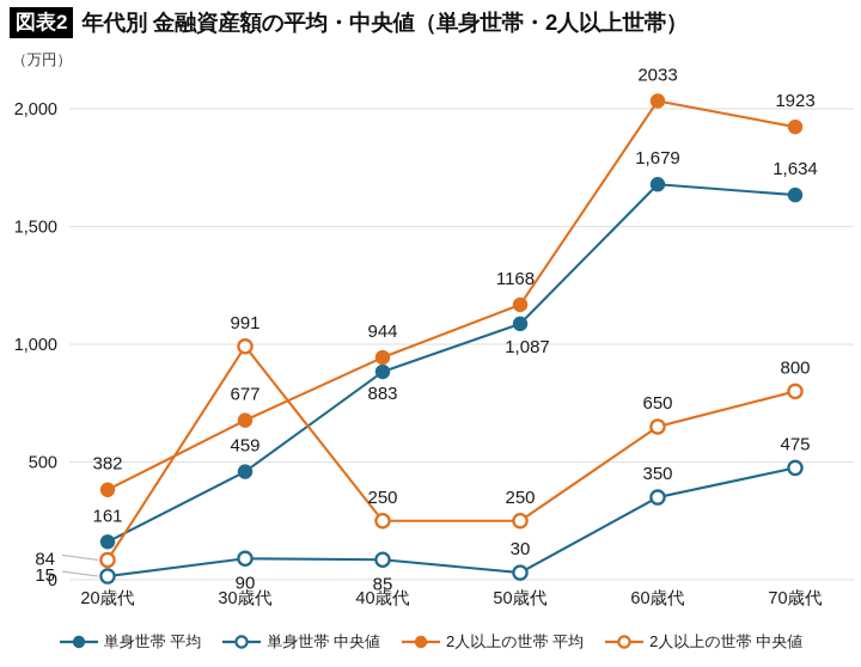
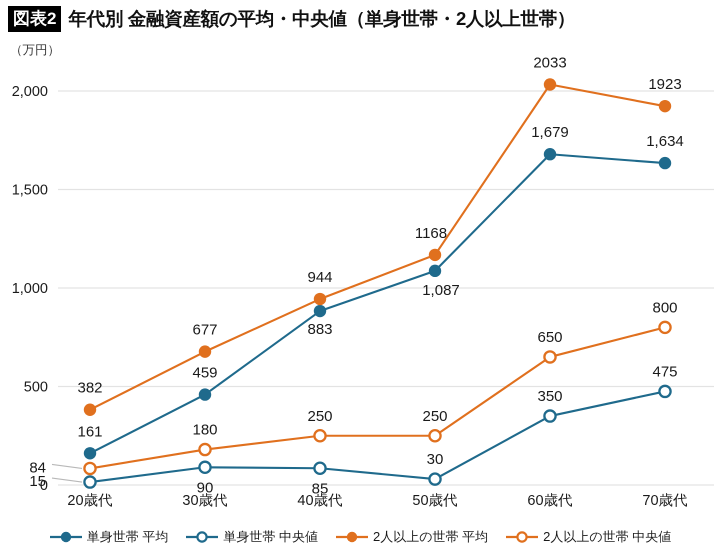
2人以上の世帯 中央値/30歳代: 991 -> 180
